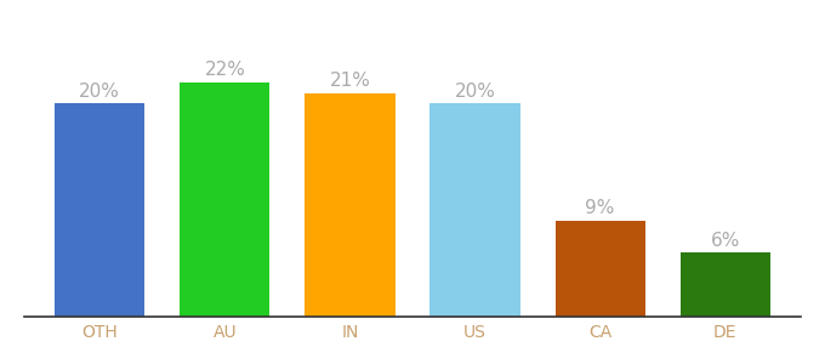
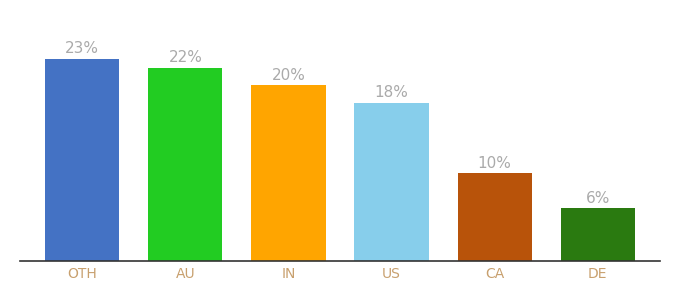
OTH: 20% -> 23%
IN: 21% -> 20%
US: 20% -> 18%
CA: 9% -> 10%
